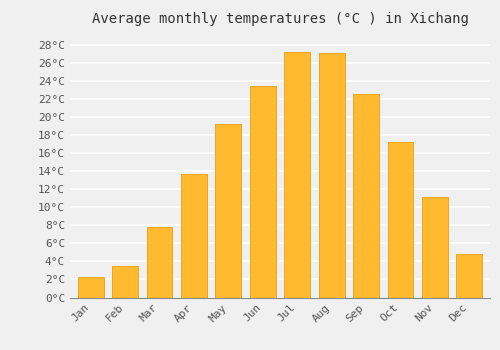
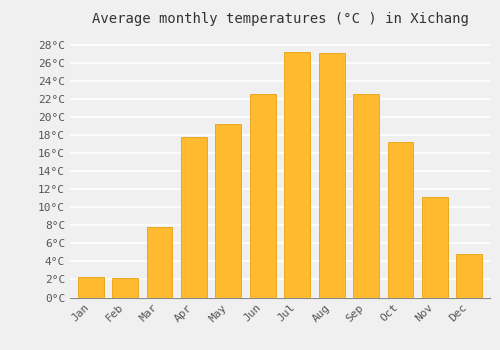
Feb: 3.5°C -> 2.2°C
Apr: 13.7°C -> 17.8°C
Jun: 23.5°C -> 22.6°C
